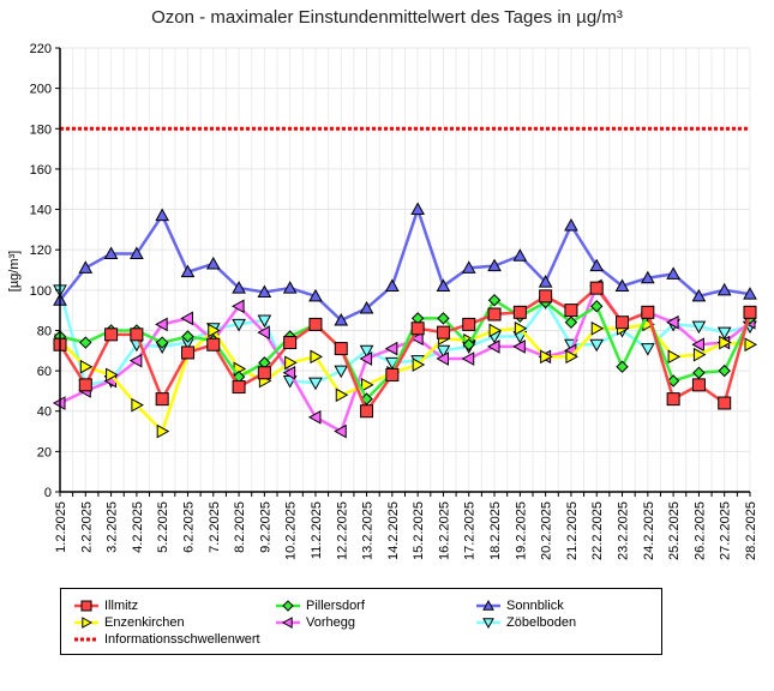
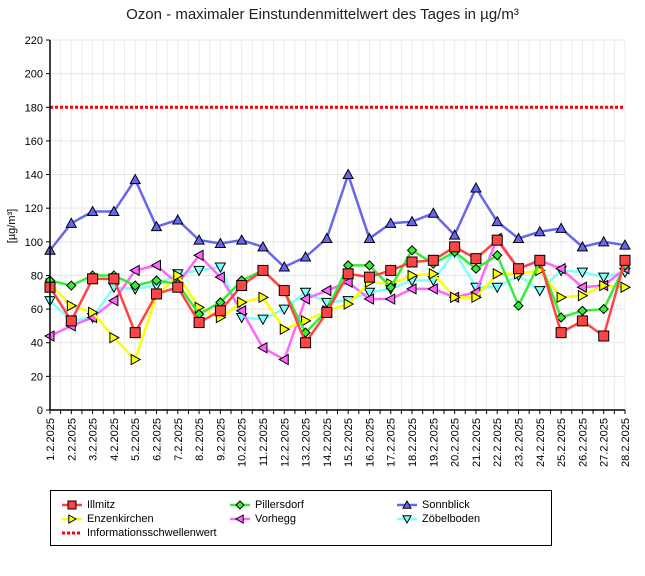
Zöbelboden/1.2.2025: 100 -> 65
